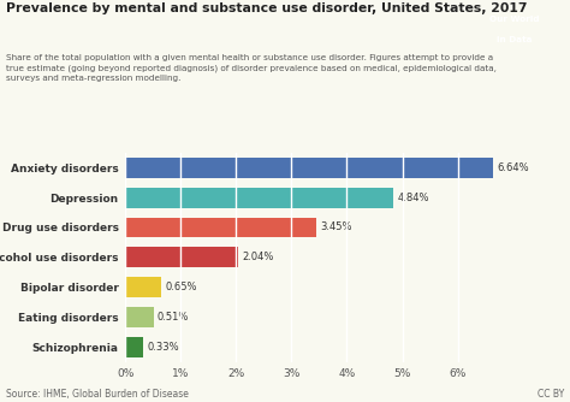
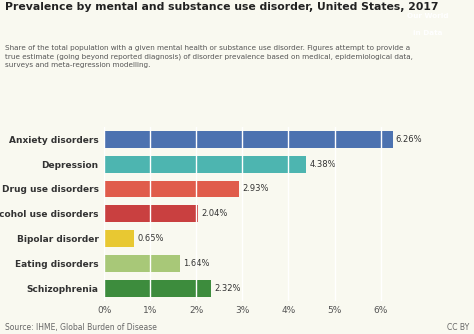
Anxiety disorders: 6.64% -> 6.26%
Depression: 4.84% -> 4.38%
Drug use disorders: 3.45% -> 2.93%
Eating disorders: 0.51% -> 1.64%
Schizophrenia: 0.33% -> 2.32%
